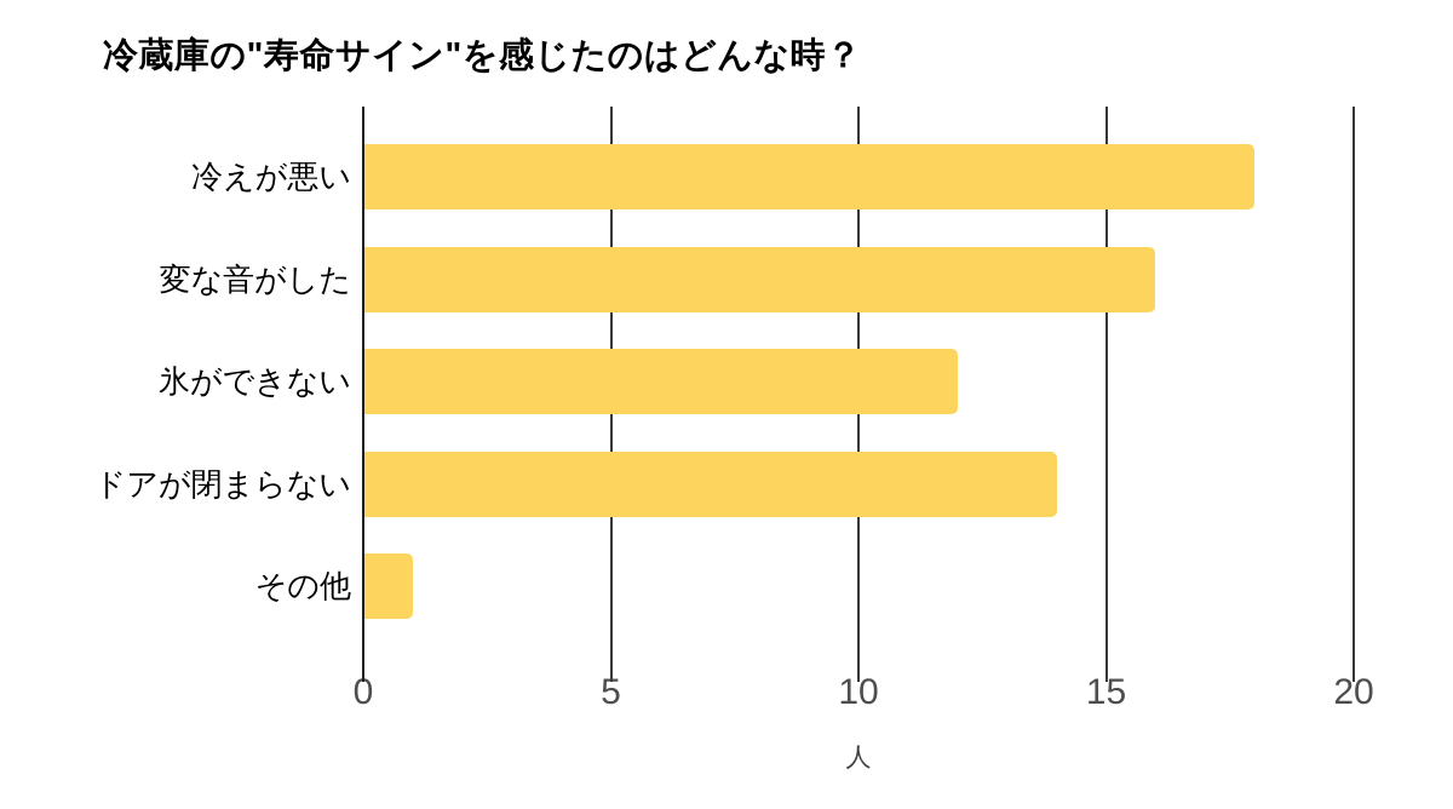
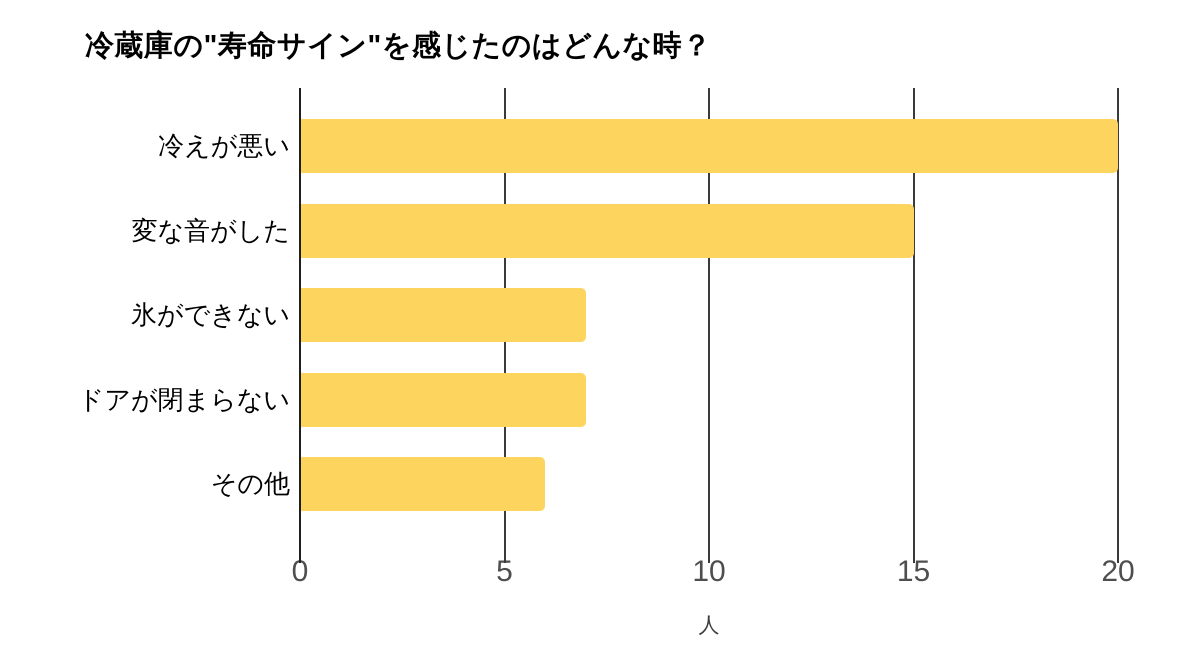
冷えが悪い: 18 -> 20
変な音がした: 16 -> 15
氷ができない: 12 -> 7
ドアが閉まらない: 14 -> 7
その他: 1 -> 6
